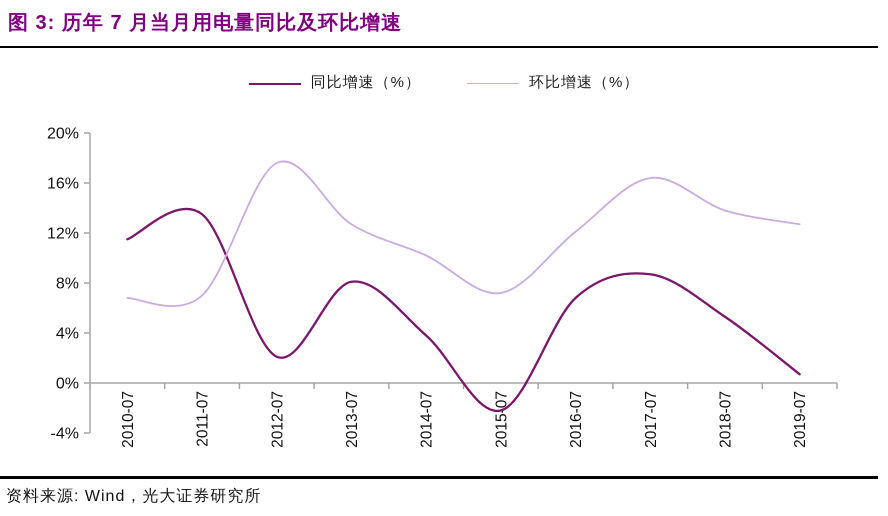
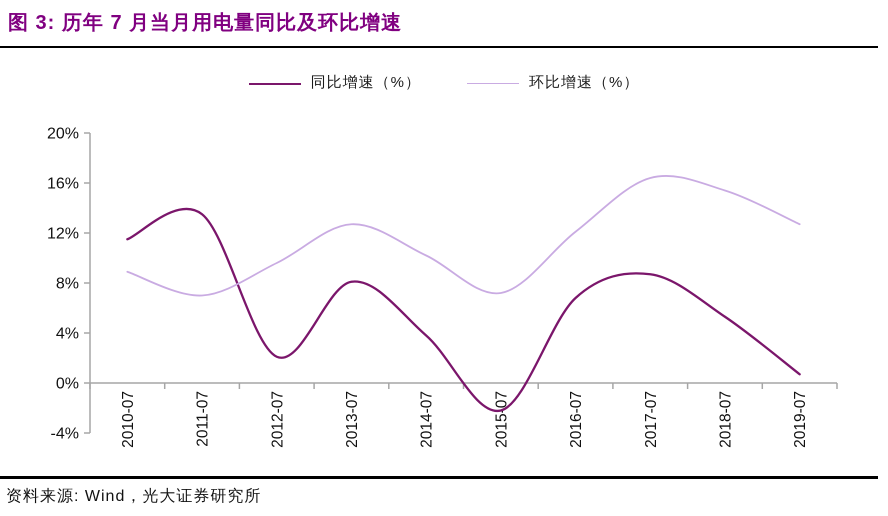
环比增速（%）/2010-07: 6.8% -> 8.9%
环比增速（%）/2012-07: 17.6% -> 9.6%
环比增速（%）/2018-07: 13.8% -> 15.4%
